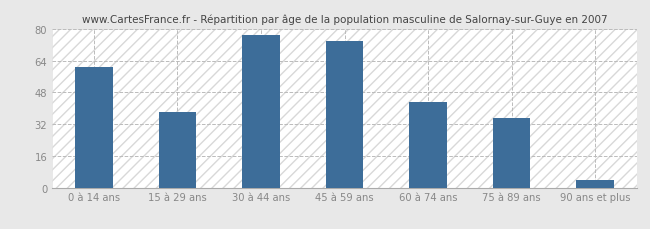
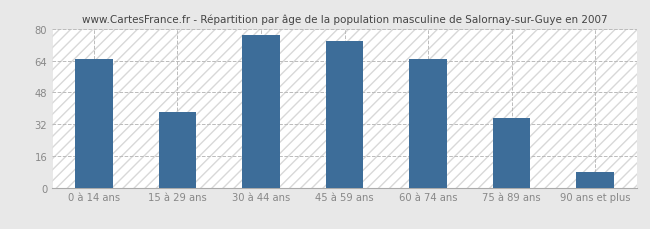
0 à 14 ans: 61 -> 65
60 à 74 ans: 43 -> 65
90 ans et plus: 4 -> 8
